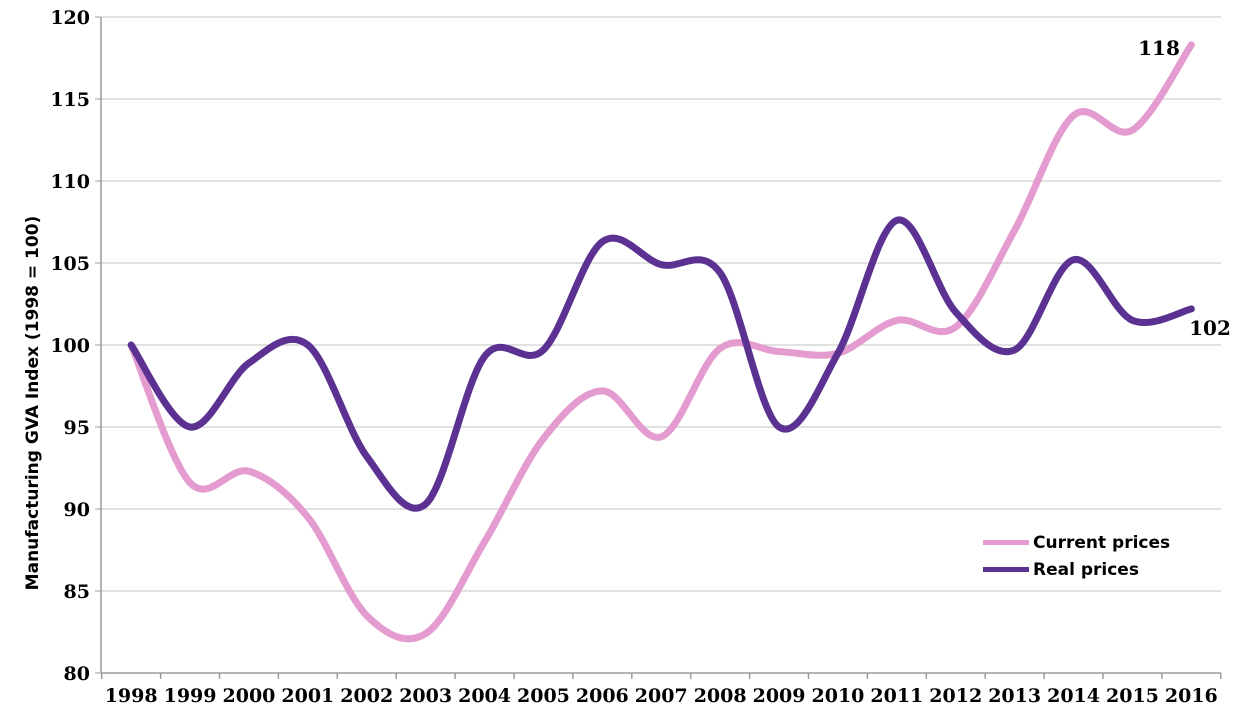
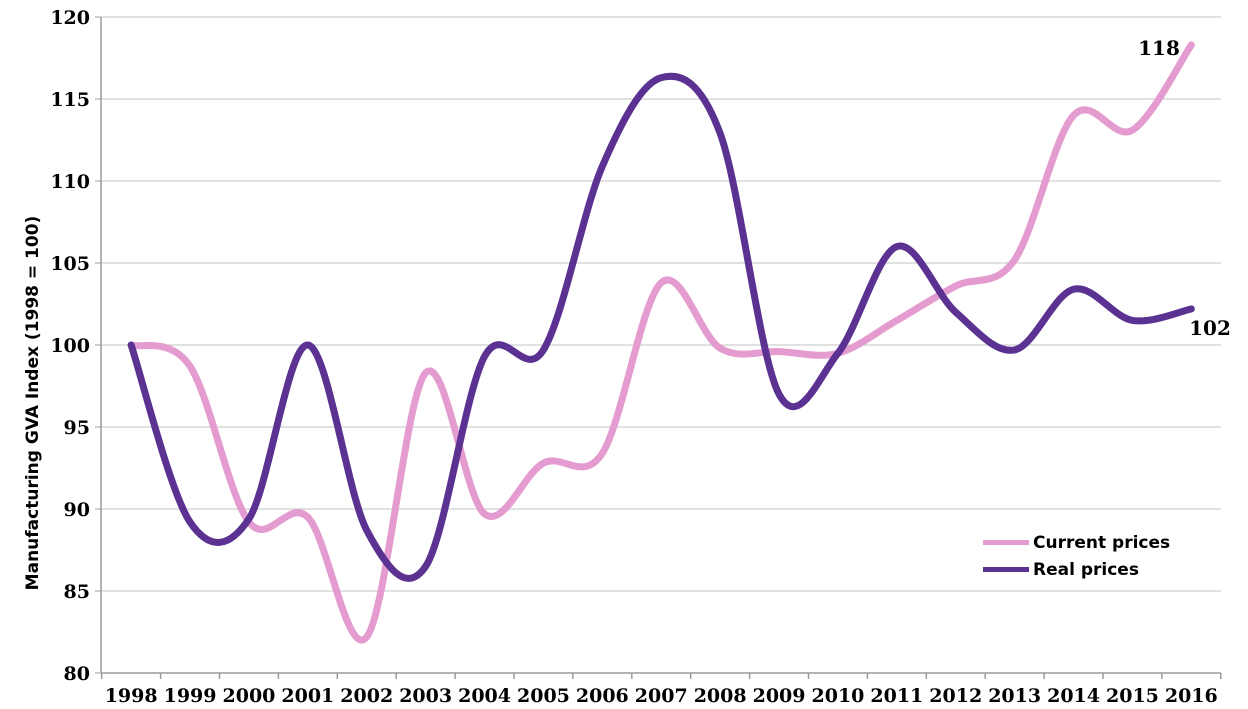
Current prices/1999: 91.6 -> 98.7
Real prices/1999: 95.0 -> 89.2
Current prices/2000: 92.3 -> 89.2
Real prices/2000: 98.9 -> 89.4
Current prices/2002: 83.5 -> 82.2
Real prices/2002: 93.2 -> 88.7
Current prices/2003: 82.4 -> 98.3
Real prices/2003: 90.3 -> 86.5
Current prices/2004: 88.0 -> 89.7
Current prices/2005: 94.3 -> 92.8
Current prices/2006: 97.2 -> 93.4
Real prices/2006: 106.3 -> 110.9
Current prices/2007: 94.4 -> 103.8
Real prices/2007: 104.9 -> 116.3
Real prices/2008: 104.4 -> 112.9
Real prices/2009: 95.0 -> 97.0
Real prices/2011: 107.6 -> 106.0
Current prices/2012: 101.1 -> 103.6
Current prices/2013: 107.0 -> 105.2
Real prices/2014: 105.2 -> 103.4
